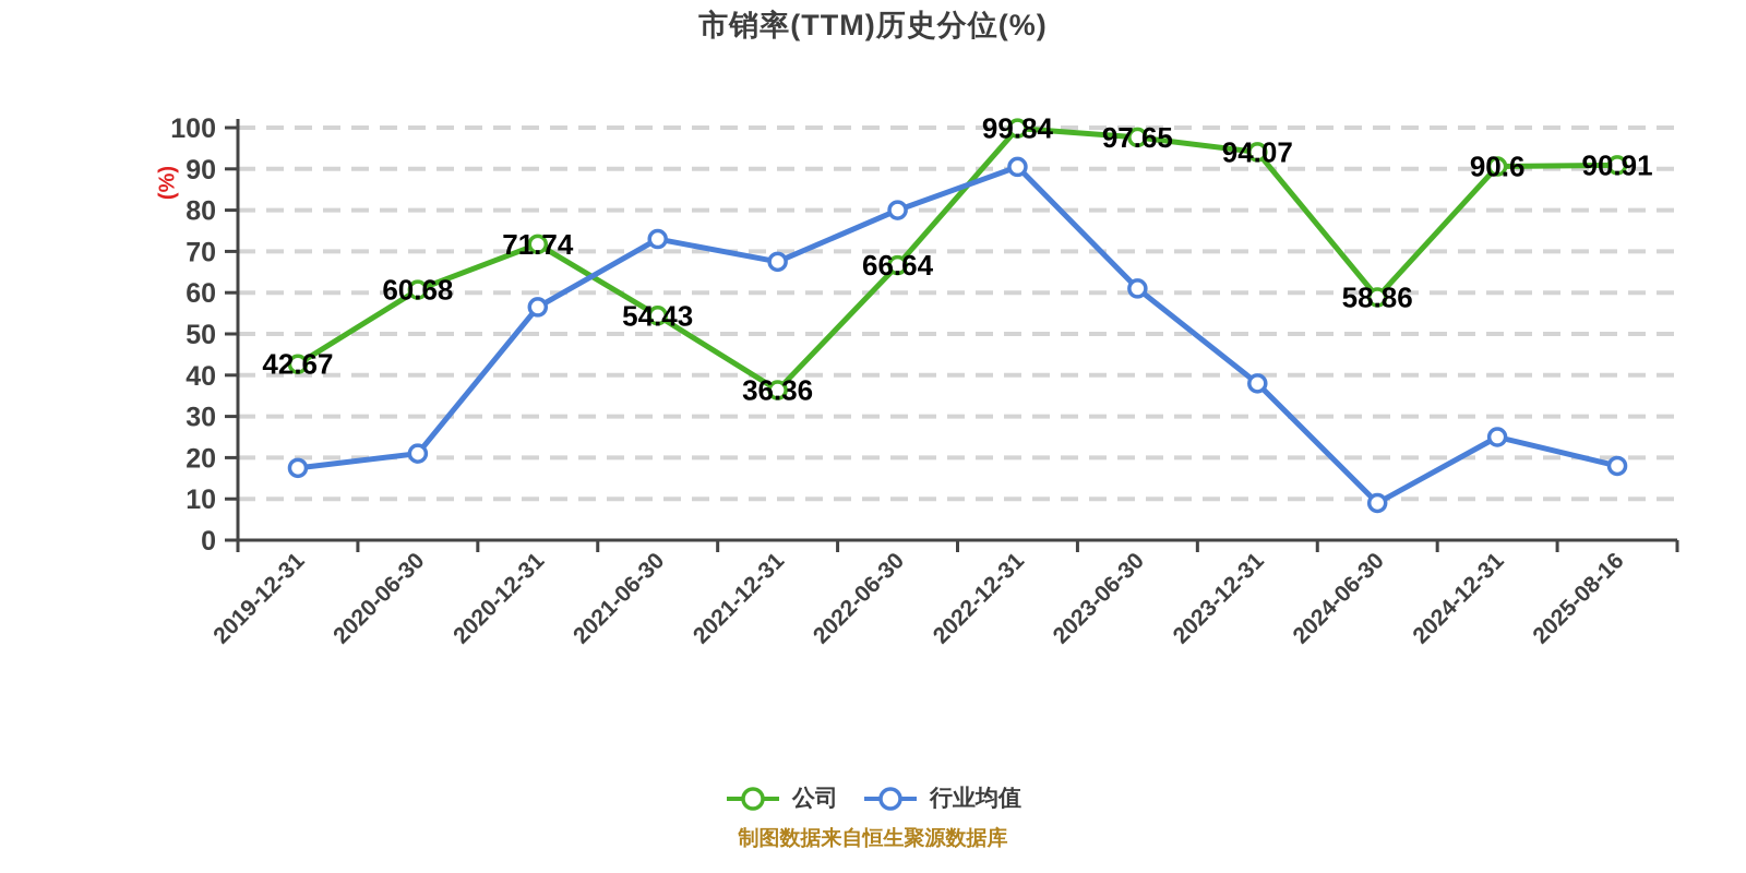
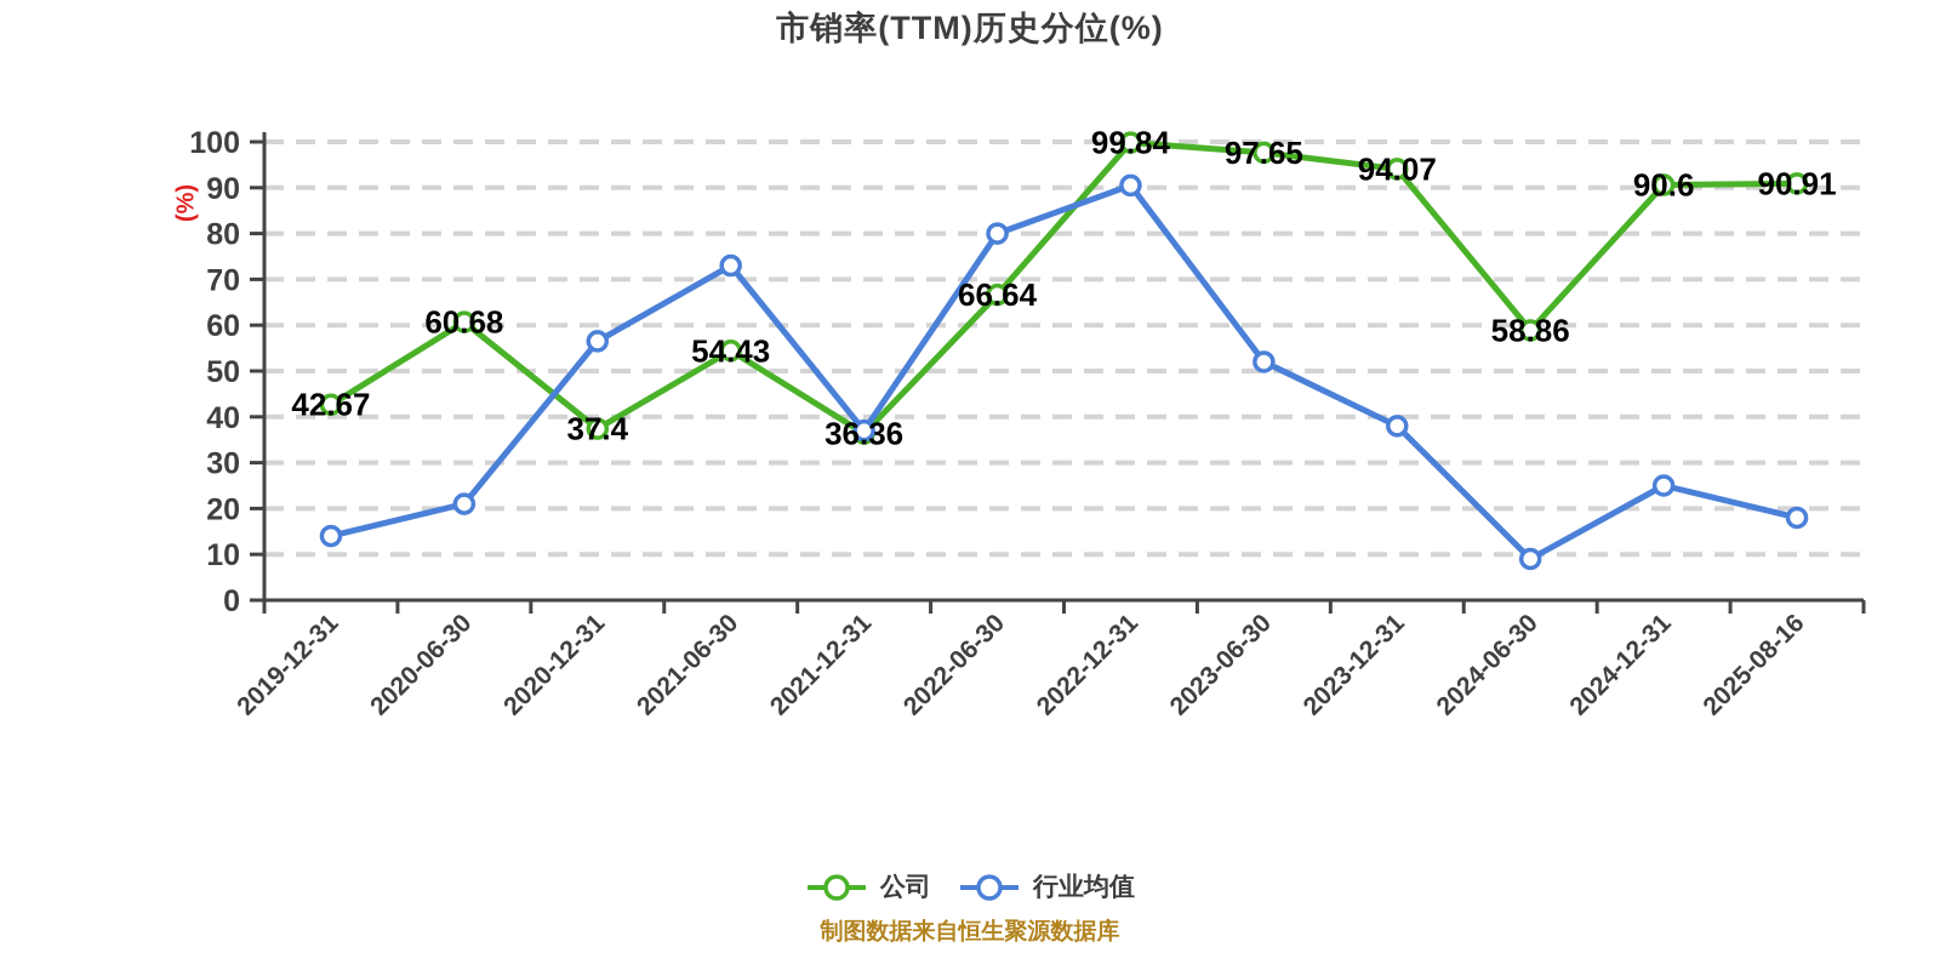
行业均值/2019-12-31: 18 -> 14
公司/2020-12-31: 71.74 -> 37.4
行业均值/2021-12-31: 68 -> 37
行业均值/2023-06-30: 61 -> 52
